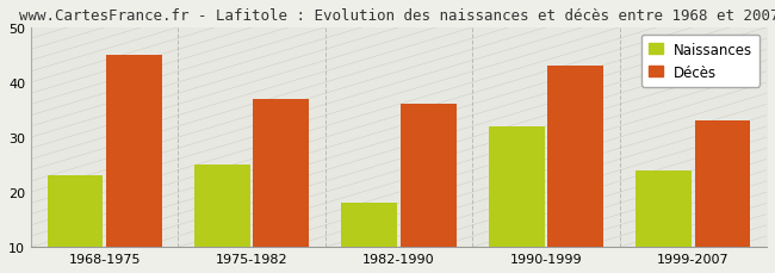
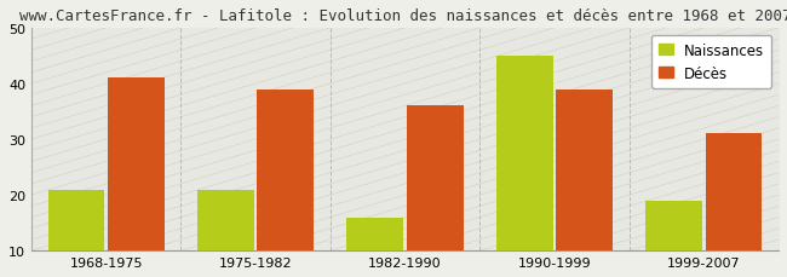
Naissances/1968-1975: 23 -> 21
Décès/1968-1975: 45 -> 41
Naissances/1975-1982: 25 -> 21
Décès/1975-1982: 37 -> 39
Naissances/1982-1990: 18 -> 16
Naissances/1990-1999: 32 -> 45
Décès/1990-1999: 43 -> 39
Naissances/1999-2007: 24 -> 19
Décès/1999-2007: 33 -> 31
